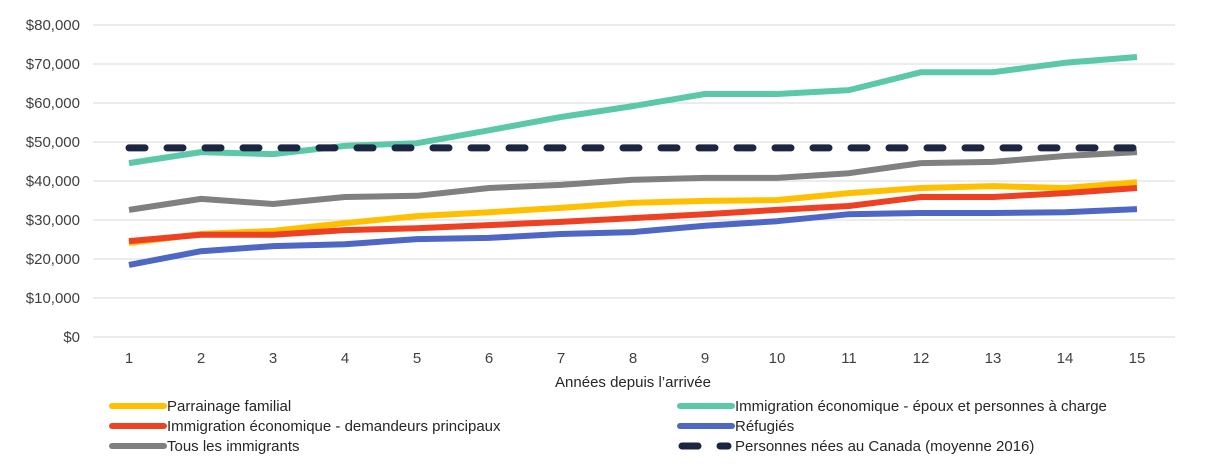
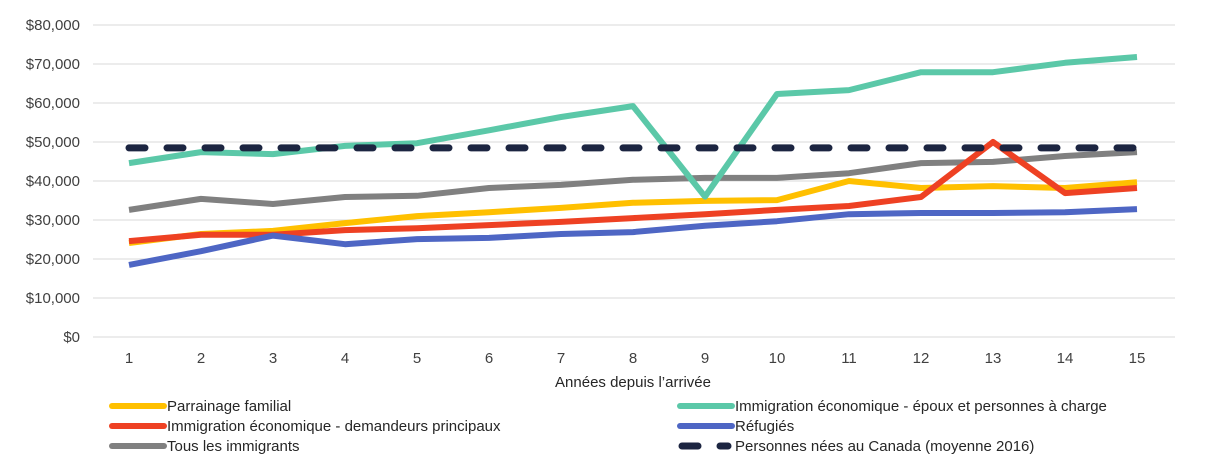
Réfugiés/3: $23000 -> $26000
Immigration économique - époux et personnes à charge/9: $62000 -> $36000
Parrainage familial/11: $37000 -> $40000
Immigration économique - demandeurs principaux/13: $36000 -> $50000
